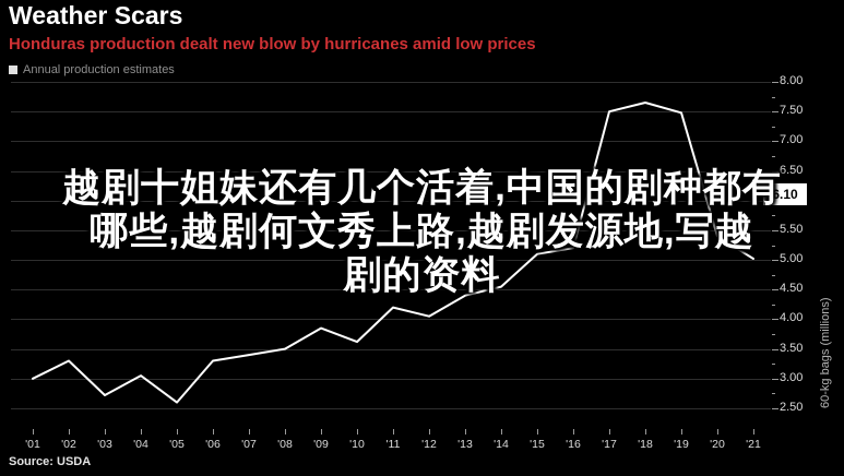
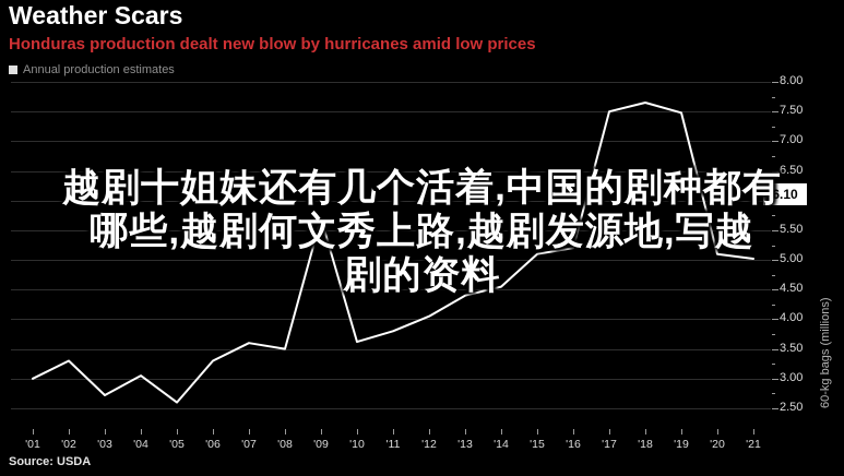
'07: 3.4 -> 3.6
'09: 3.9 -> 5.7
'11: 4.2 -> 3.8
'20: 5.4 -> 5.1
